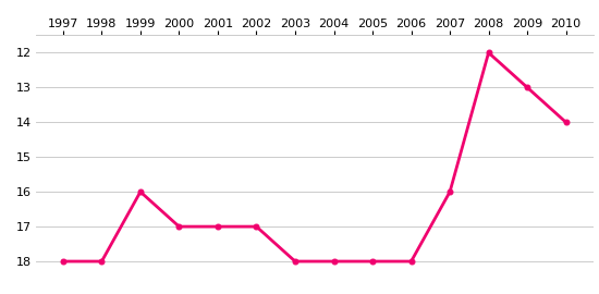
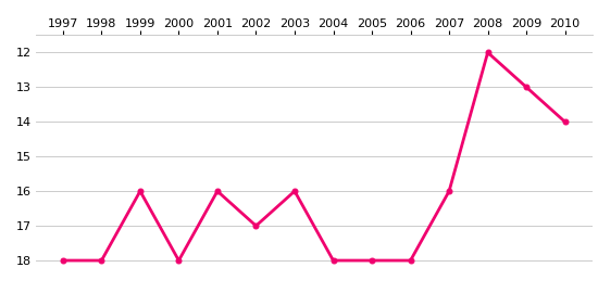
2000: 17 -> 18
2001: 17 -> 16
2003: 18 -> 16
